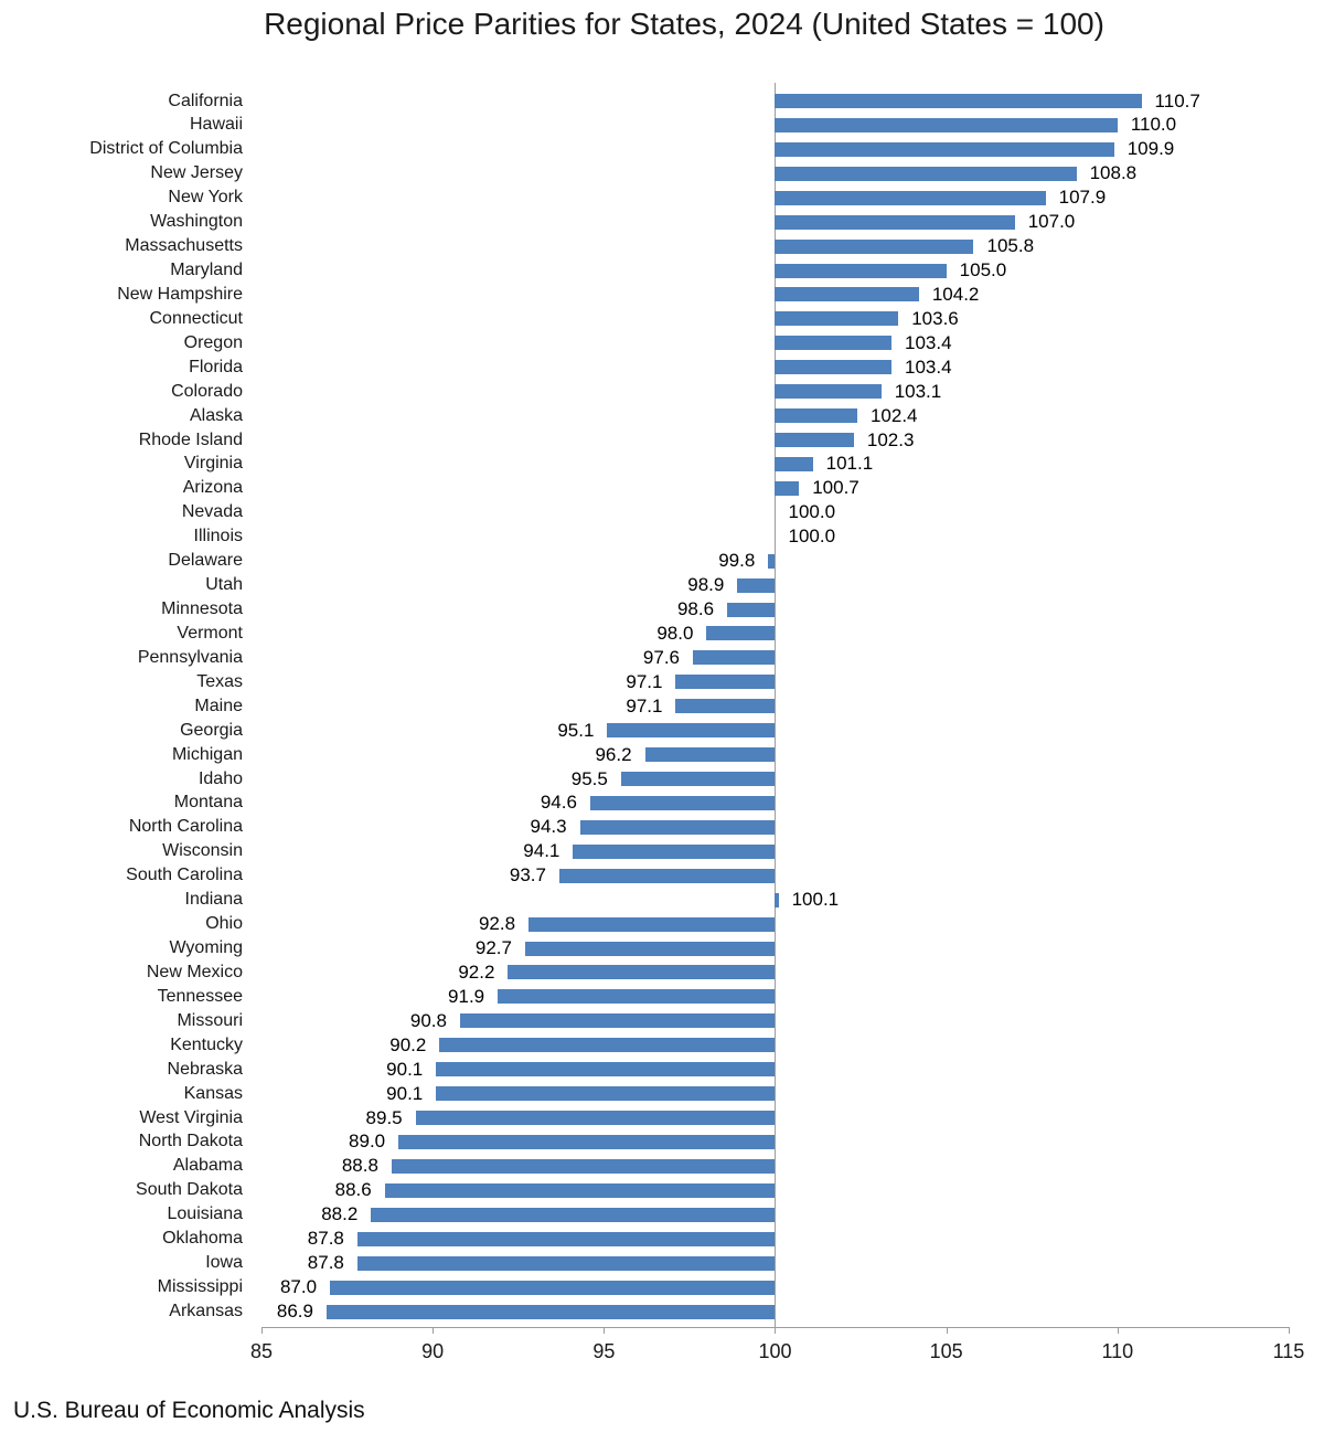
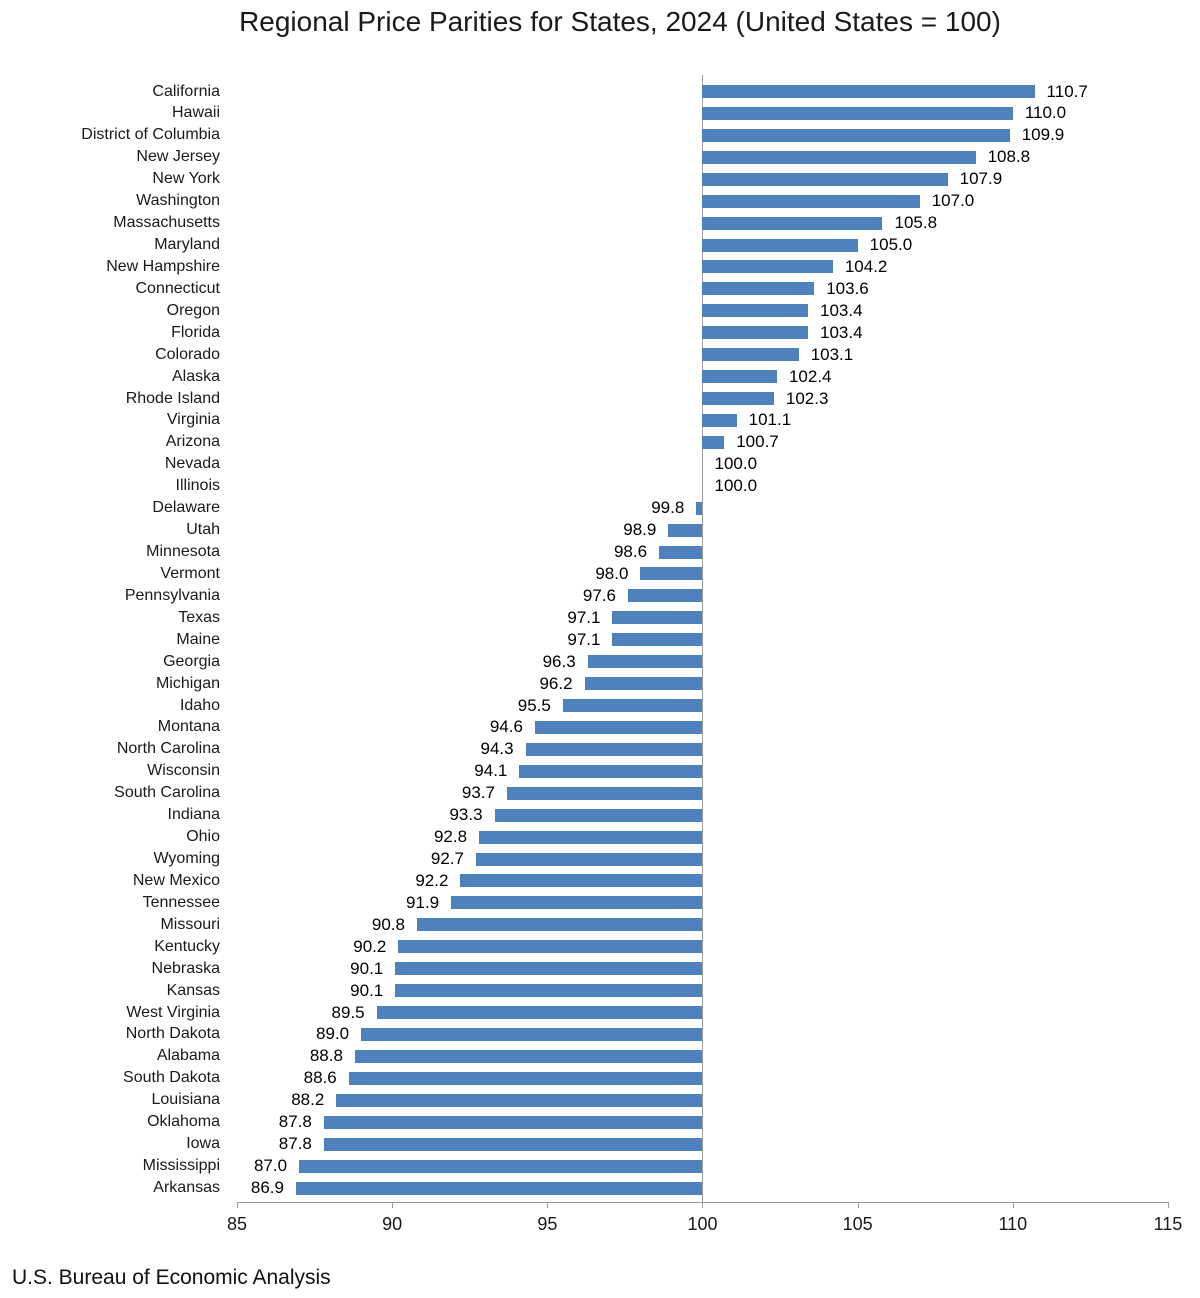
Georgia: 95.1 -> 96.3
Indiana: 100.1 -> 93.3
